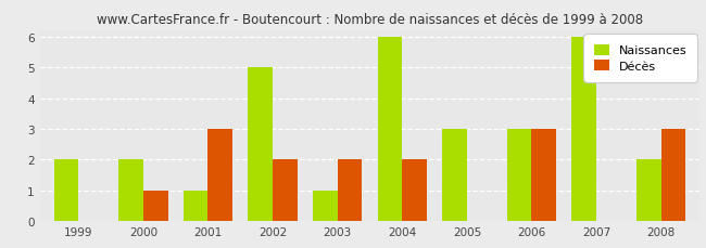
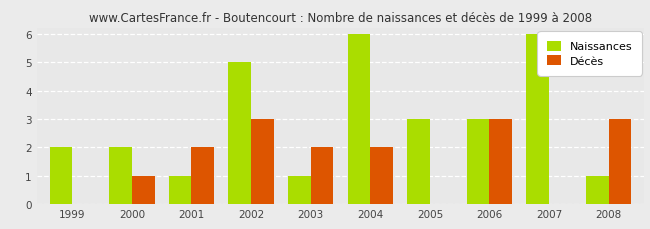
Décès/2001: 3 -> 2
Décès/2002: 2 -> 3
Naissances/2008: 2 -> 1
